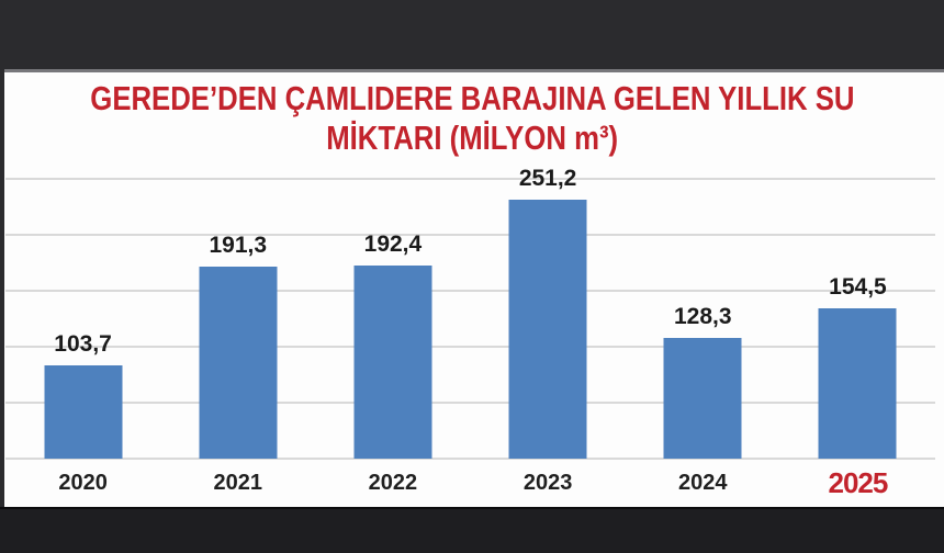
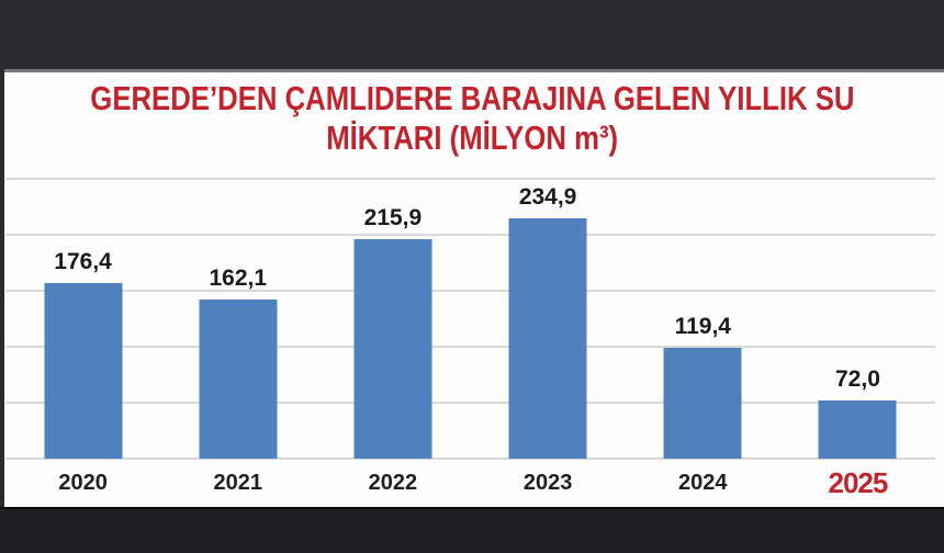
2020: 103,7 -> 176,4
2021: 191,3 -> 162,1
2022: 192,4 -> 215,9
2023: 251,2 -> 234,9
2024: 128,3 -> 119,4
2025: 154,5 -> 72,0
